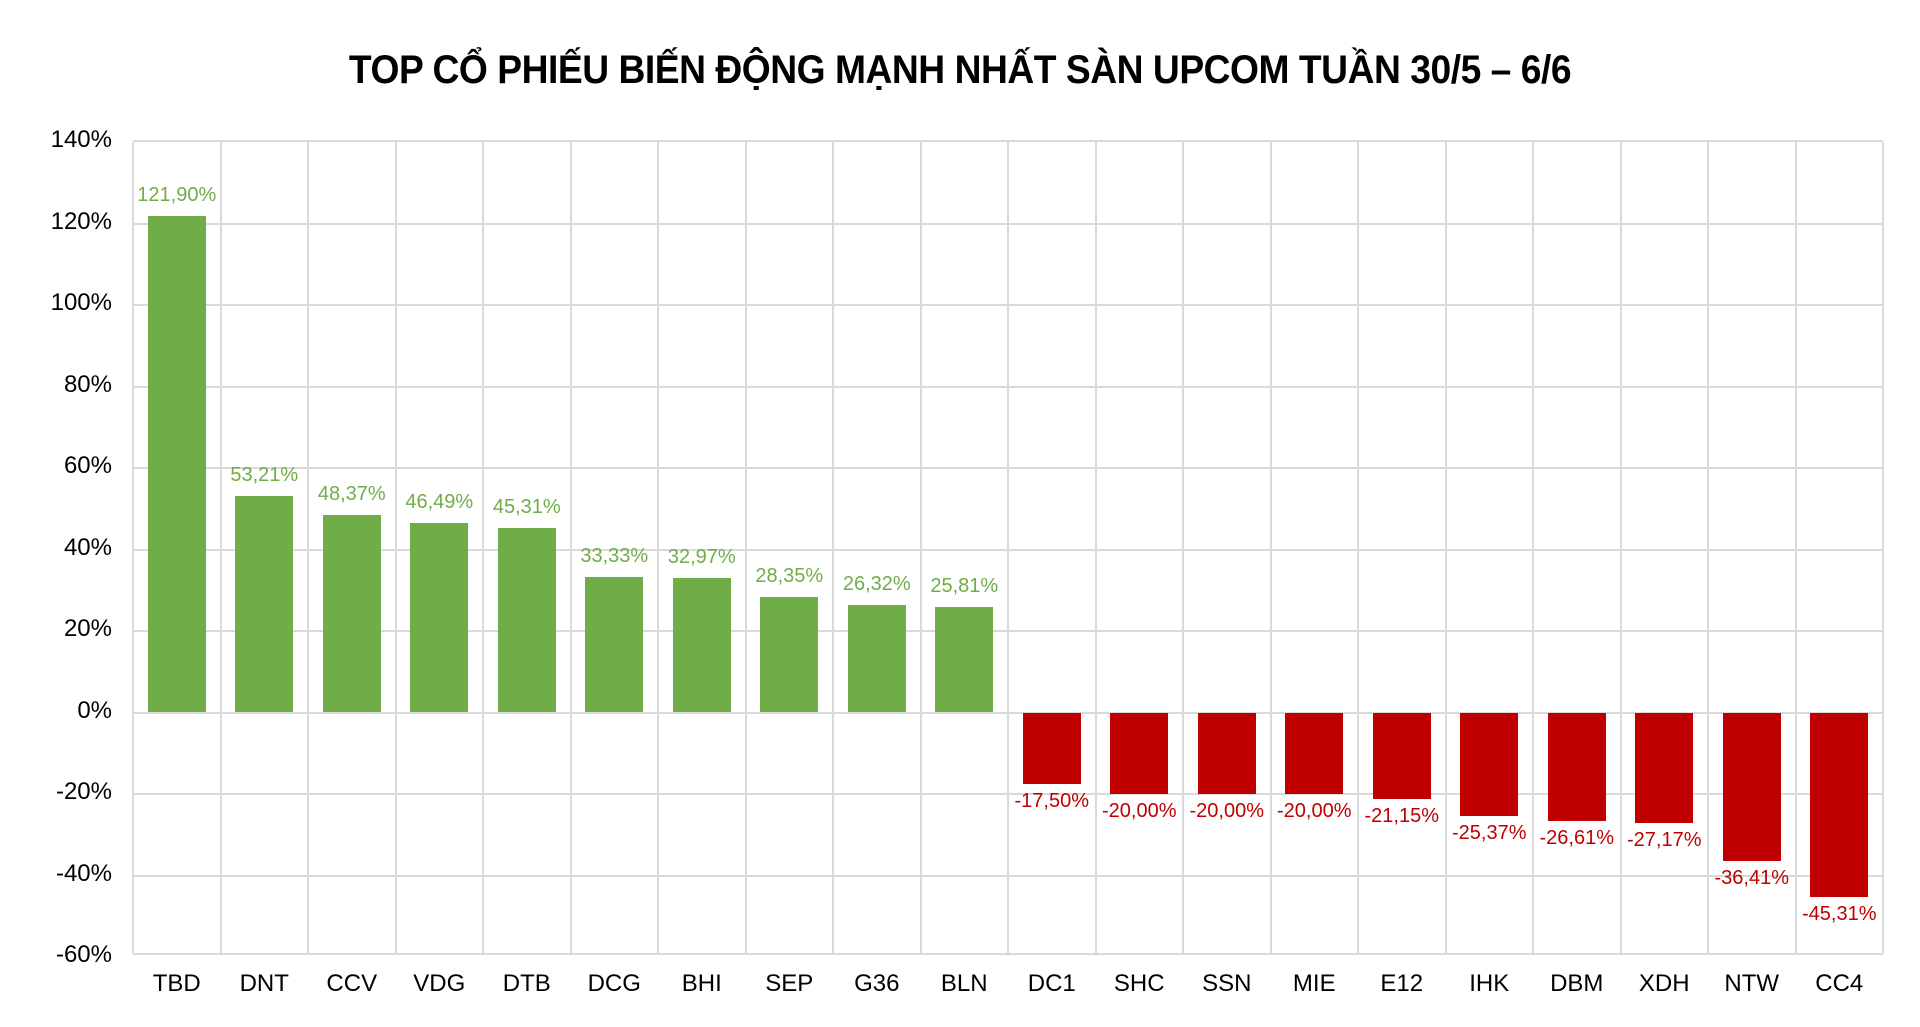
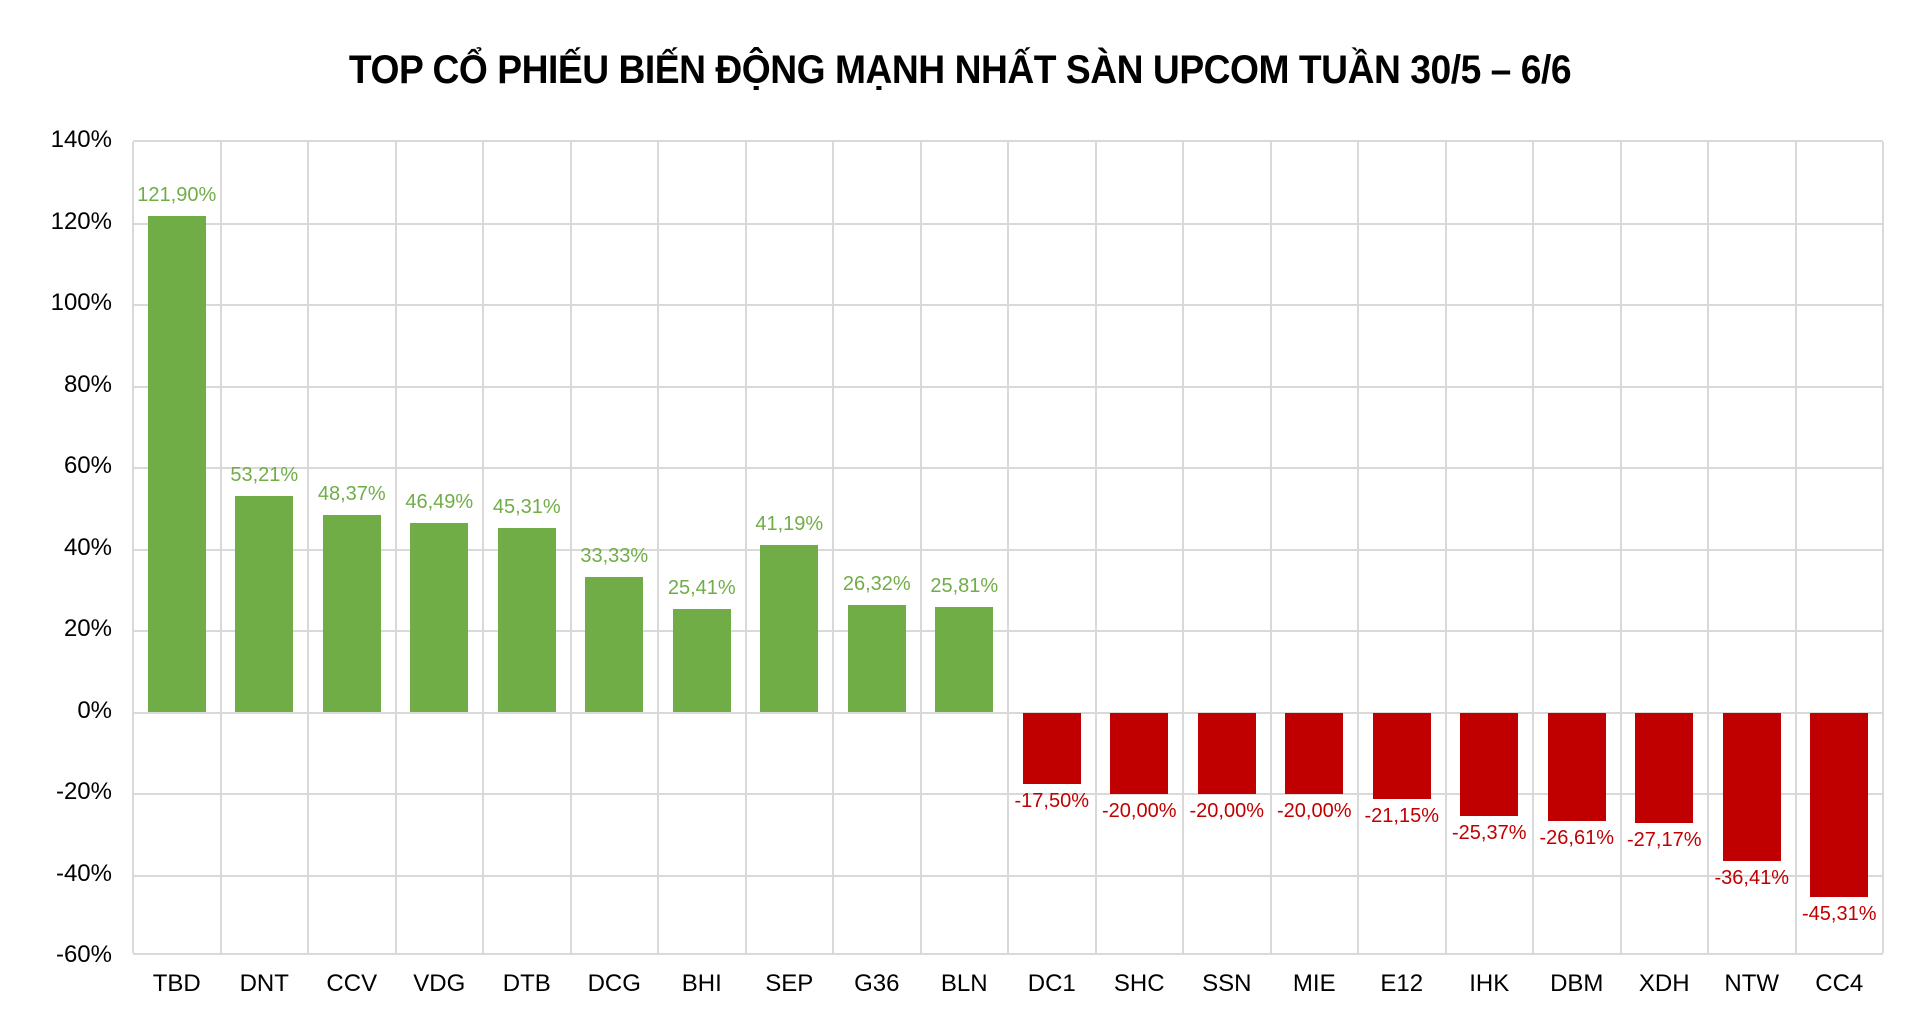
BHI: 32,97% -> 25,41%
SEP: 28,35% -> 41,19%
